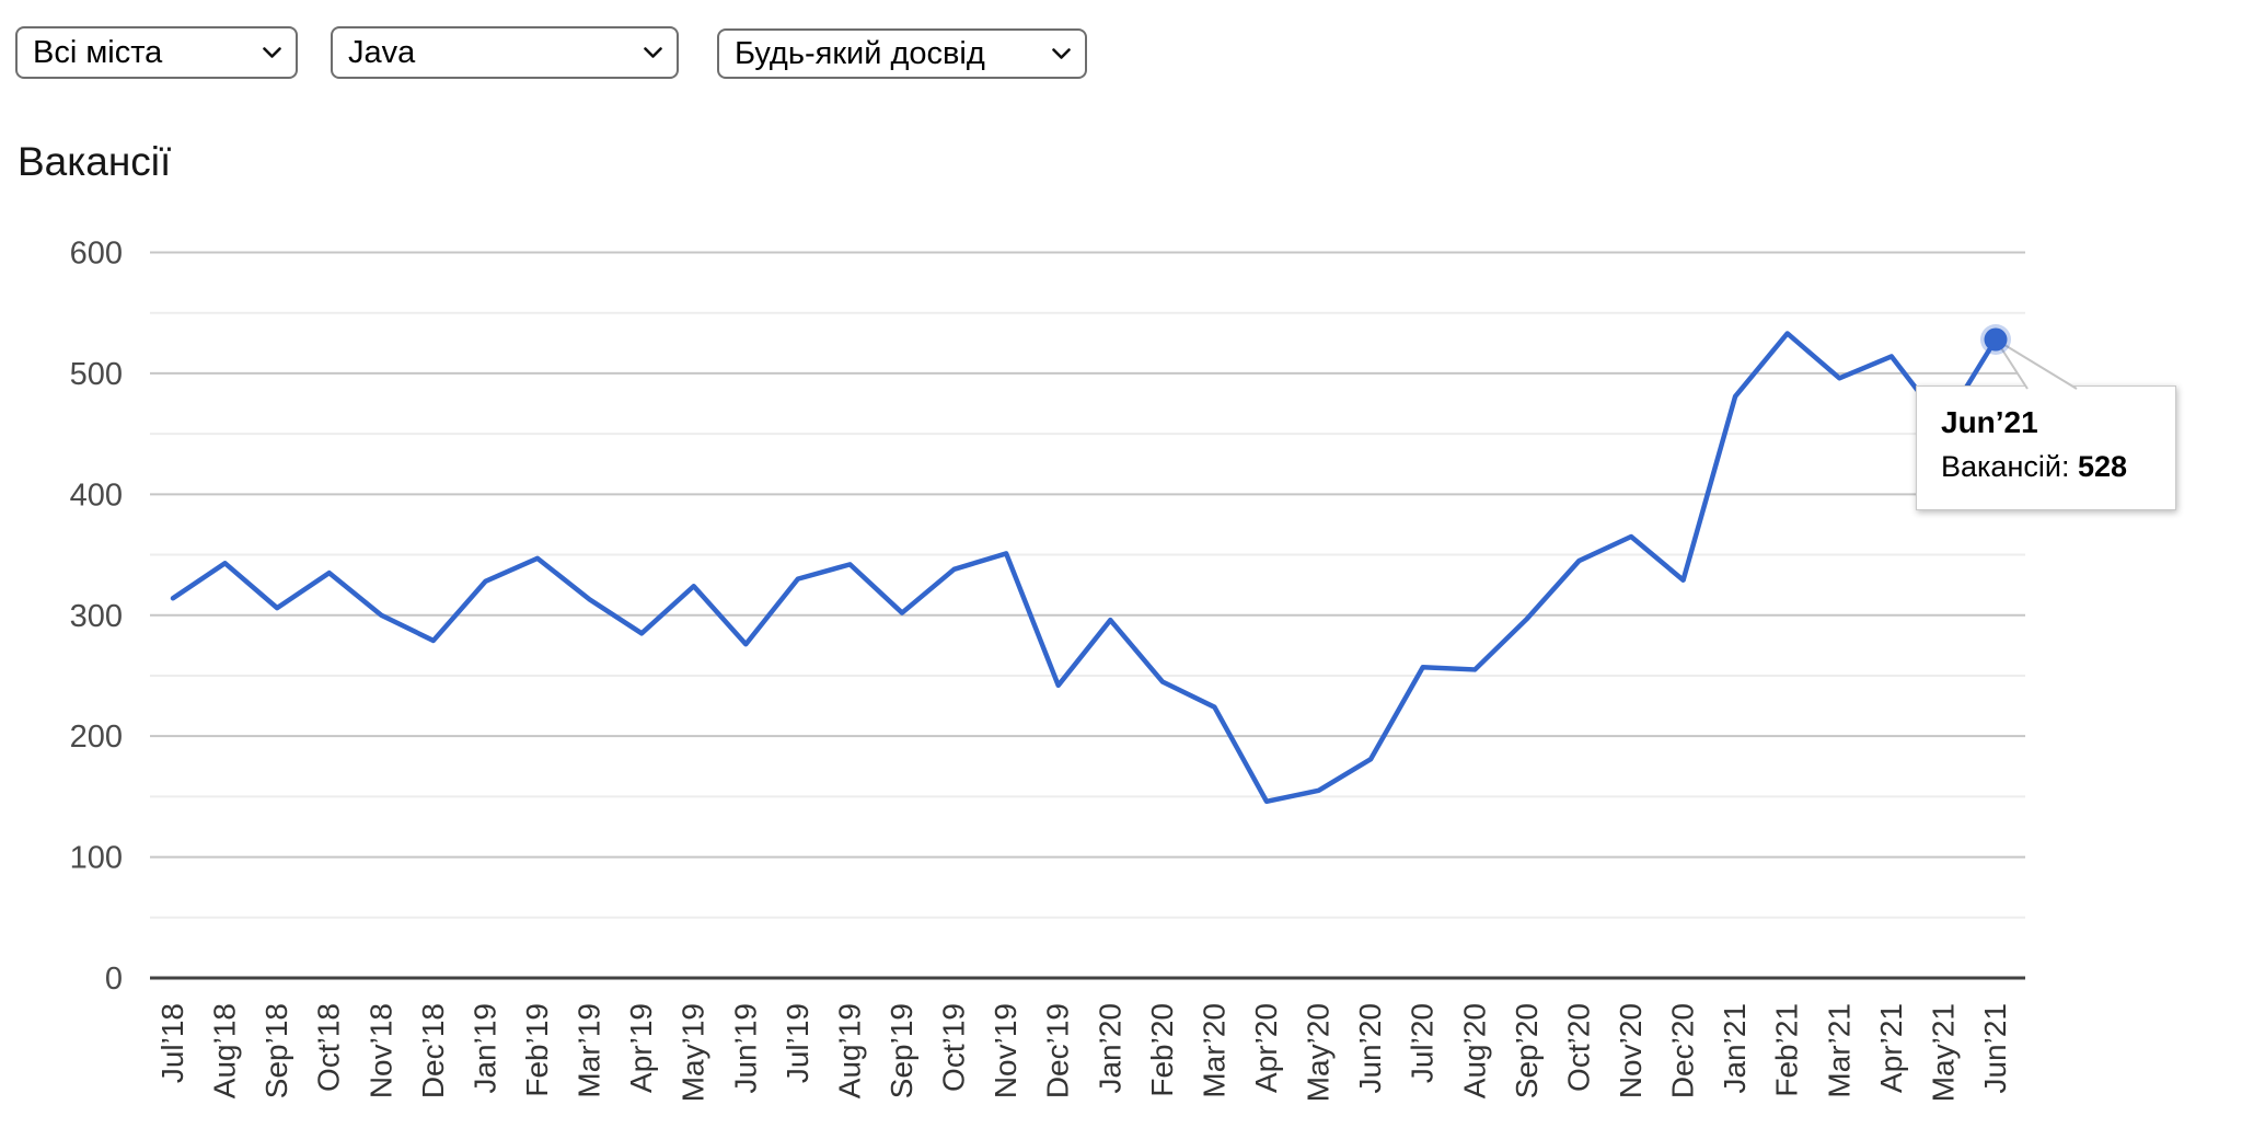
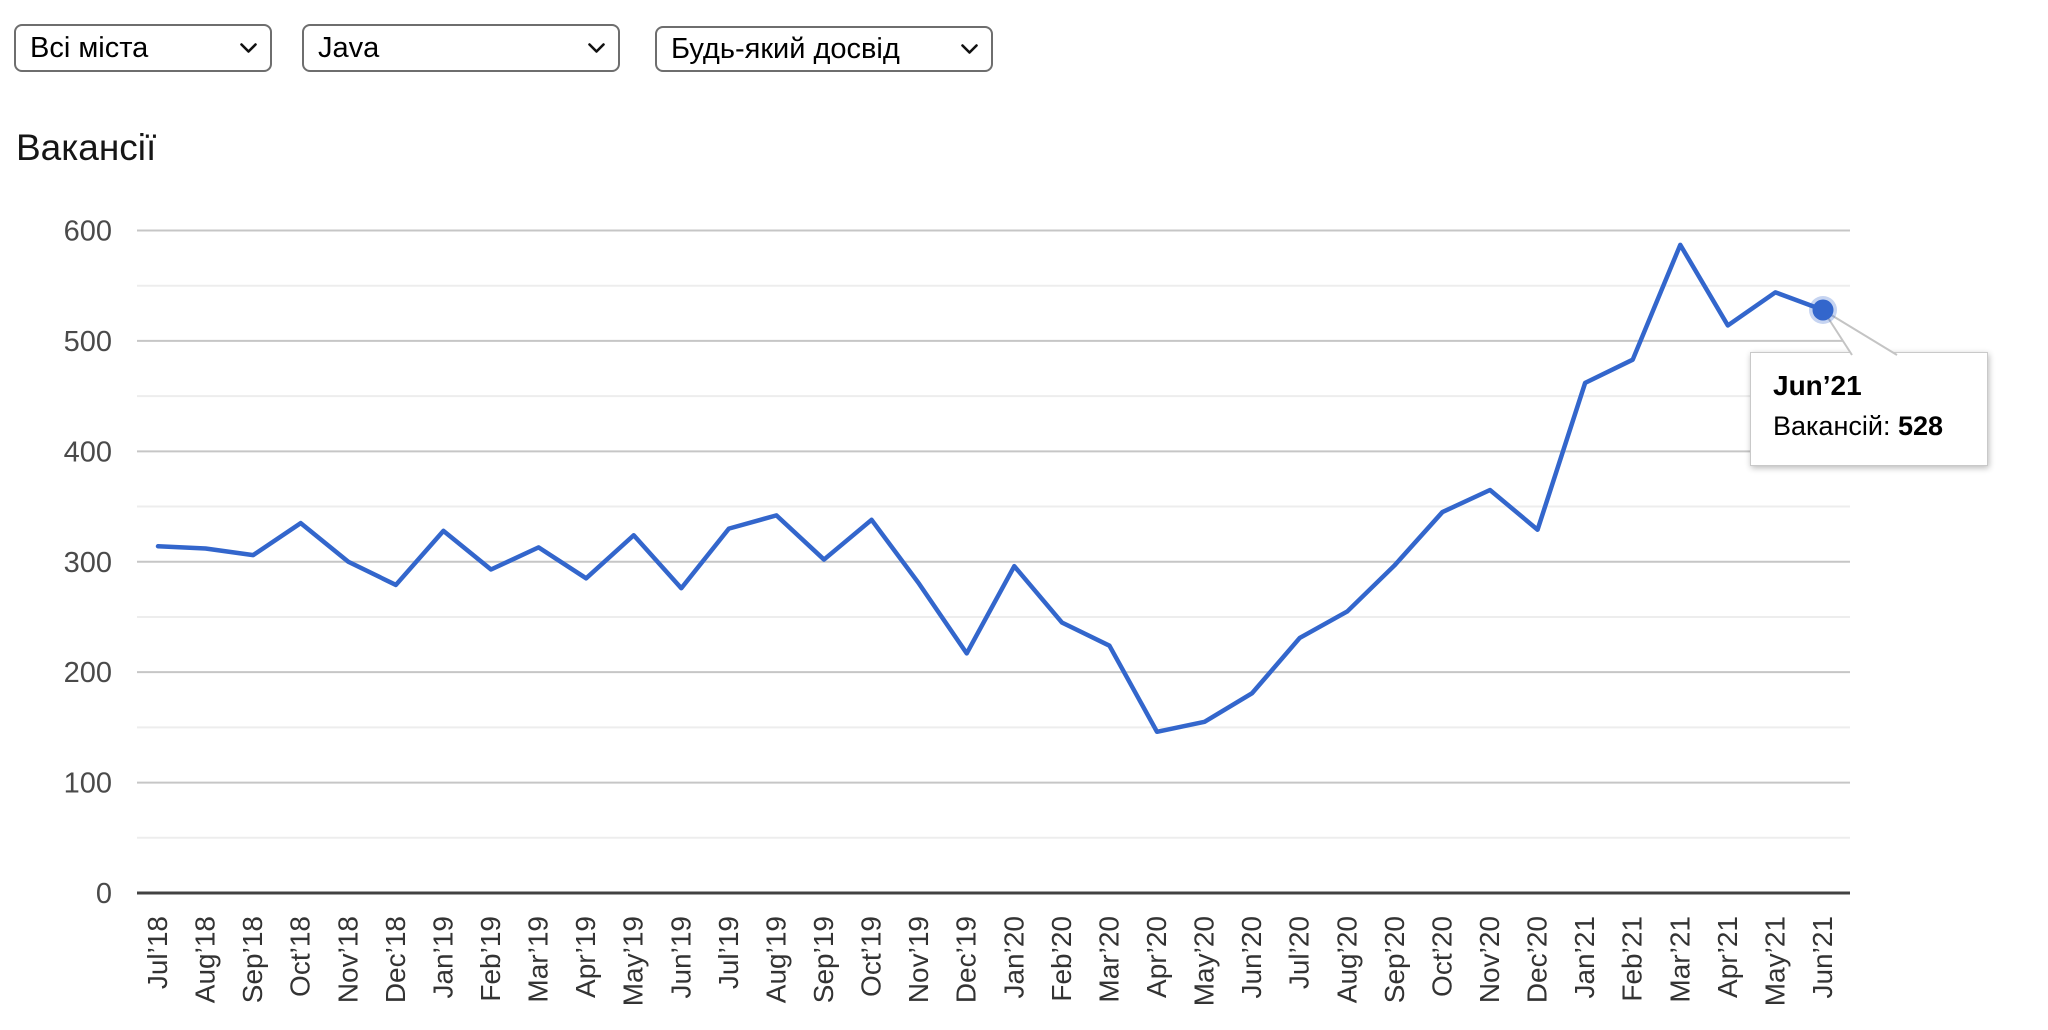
Aug’18: 343 -> 312
Feb’19: 347 -> 293
Nov’19: 351 -> 280
Dec’19: 242 -> 217
Jul’20: 257 -> 231
Jan’21: 481 -> 462
Feb’21: 533 -> 483
Mar’21: 496 -> 587
May’21: 458 -> 544
